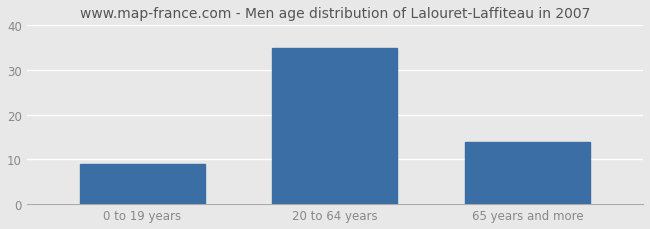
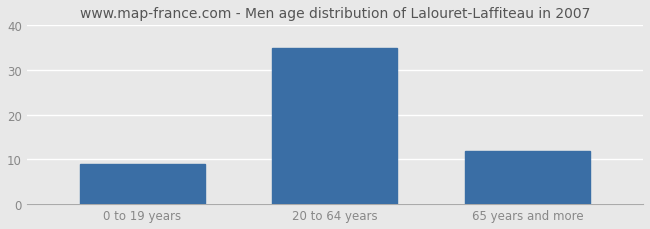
65 years and more: 14 -> 12
